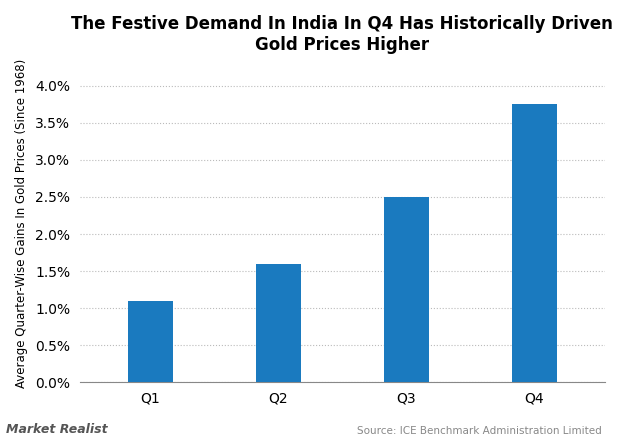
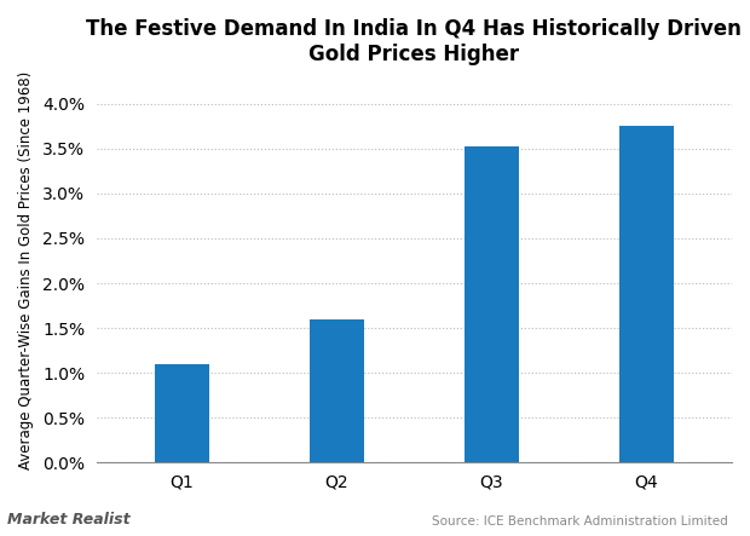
Q3: 2.50% -> 3.52%
